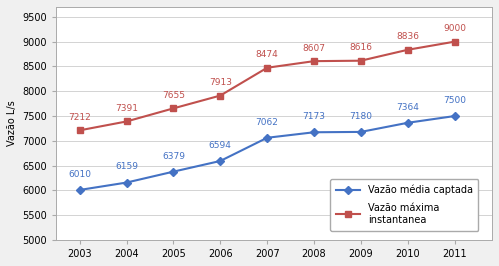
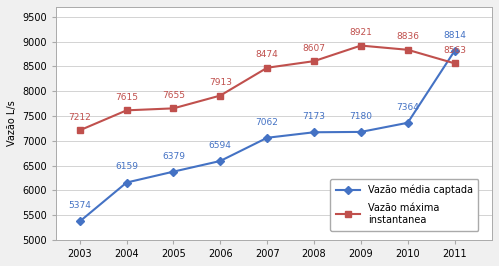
Vazão média captada/2003: 6010 -> 5374
Vazão máxima instantanea/2004: 7391 -> 7615
Vazão máxima instantanea/2009: 8616 -> 8921
Vazão média captada/2011: 7500 -> 8814
Vazão máxima instantanea/2011: 9000 -> 8563
